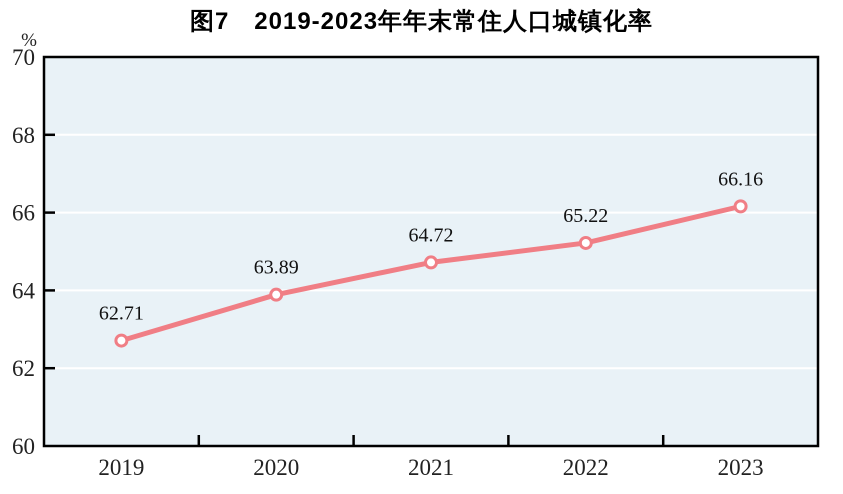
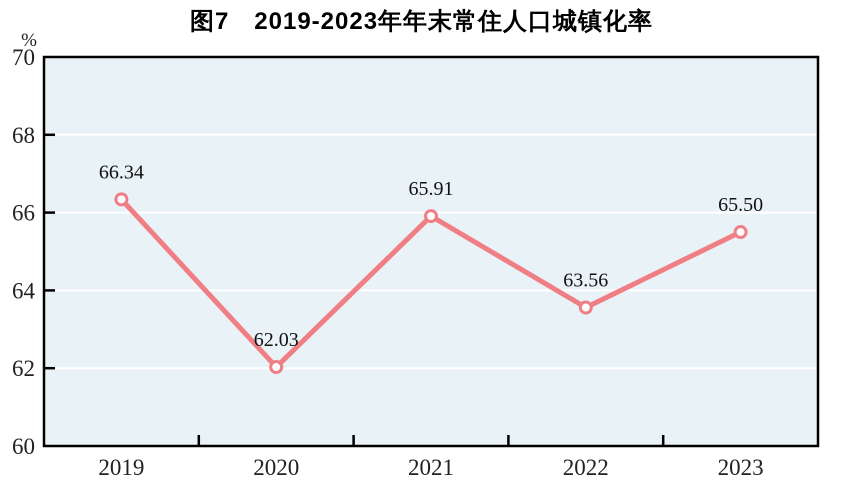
2019: 62.71 -> 66.34
2020: 63.89 -> 62.03
2021: 64.72 -> 65.91
2022: 65.22 -> 63.56
2023: 66.16 -> 65.50
